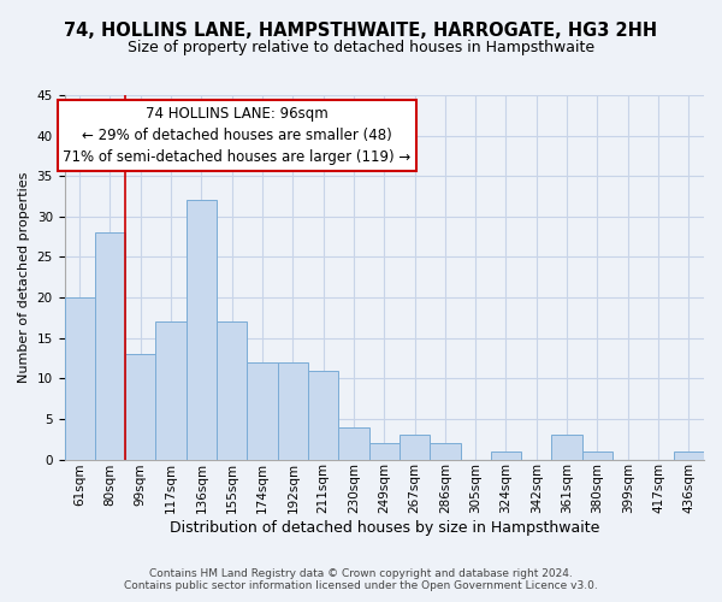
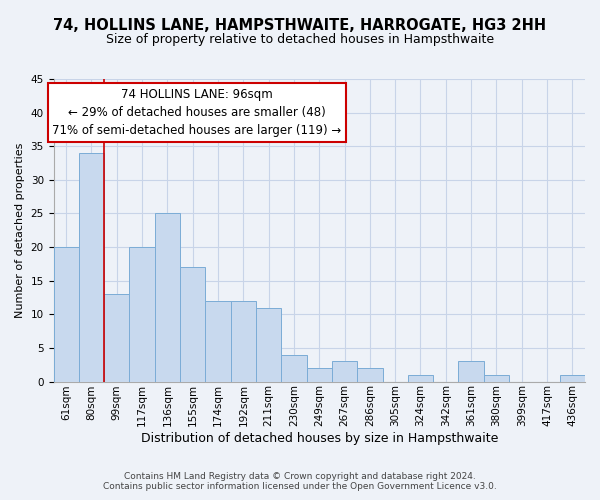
80sqm: 28 -> 34
117sqm: 17 -> 20
136sqm: 32 -> 25
